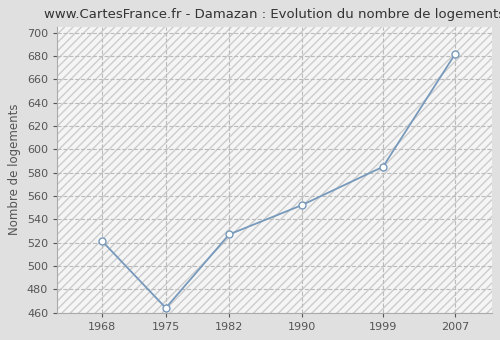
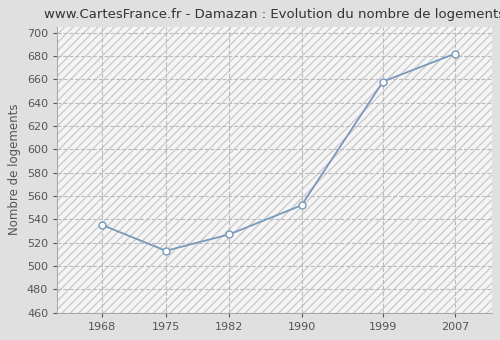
1968: 521 -> 535
1975: 464 -> 513
1999: 585 -> 658
